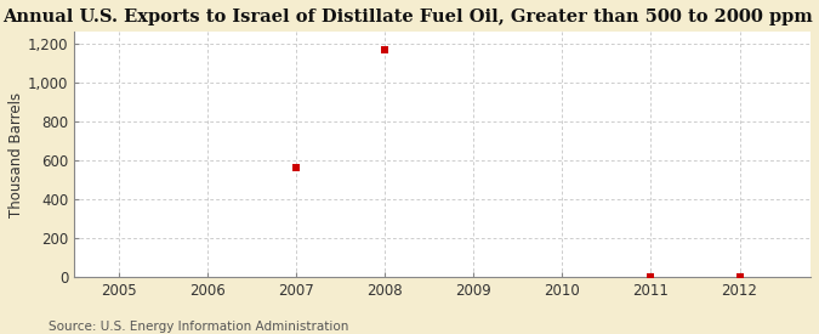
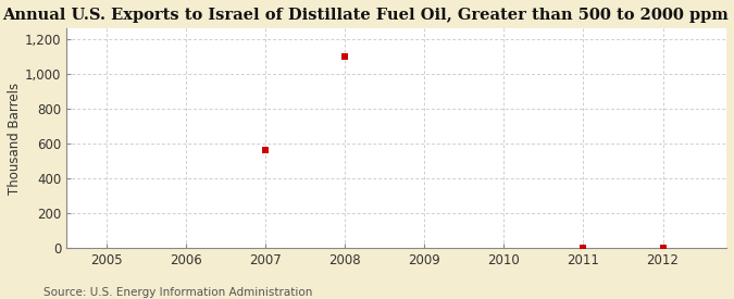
2008: 1,170 -> 1,100
